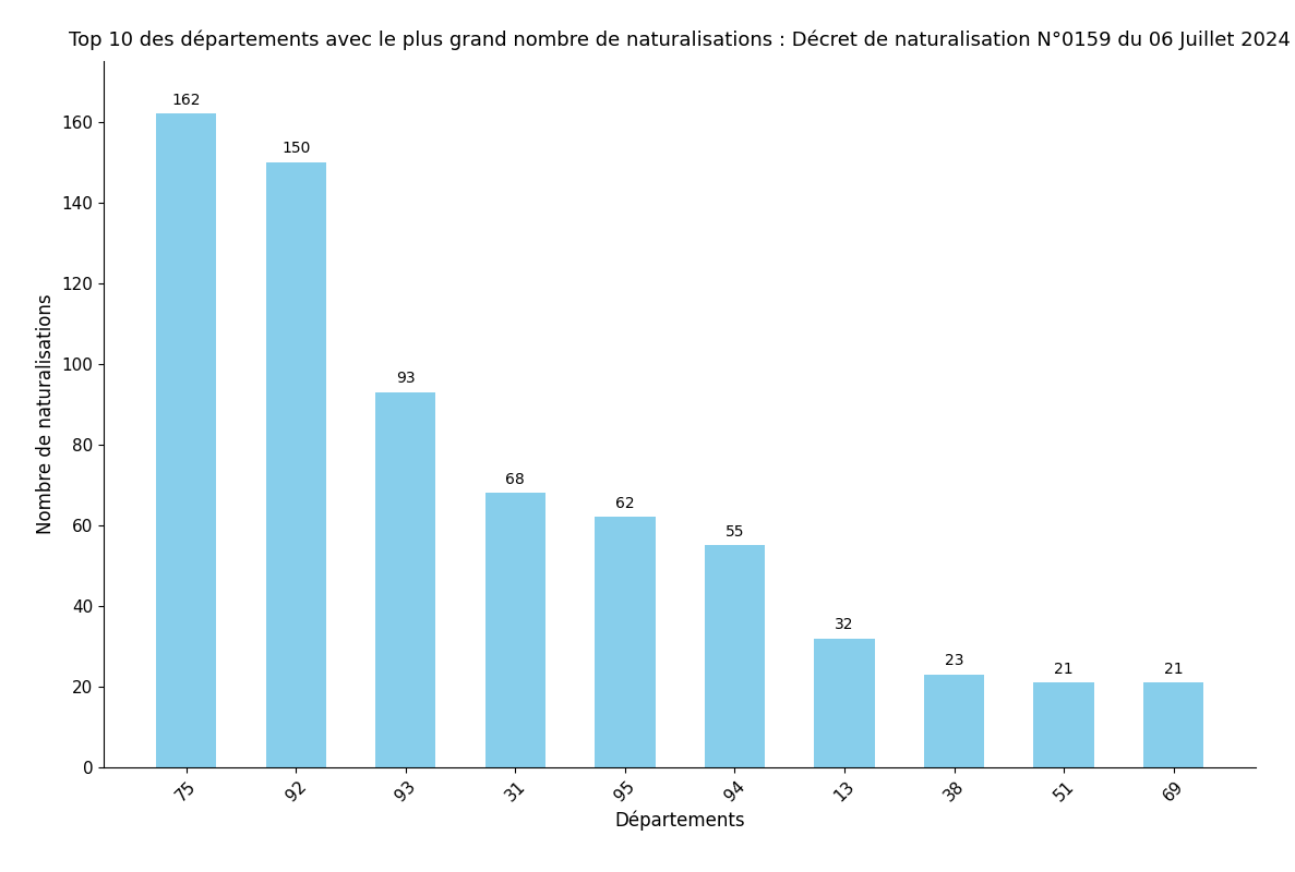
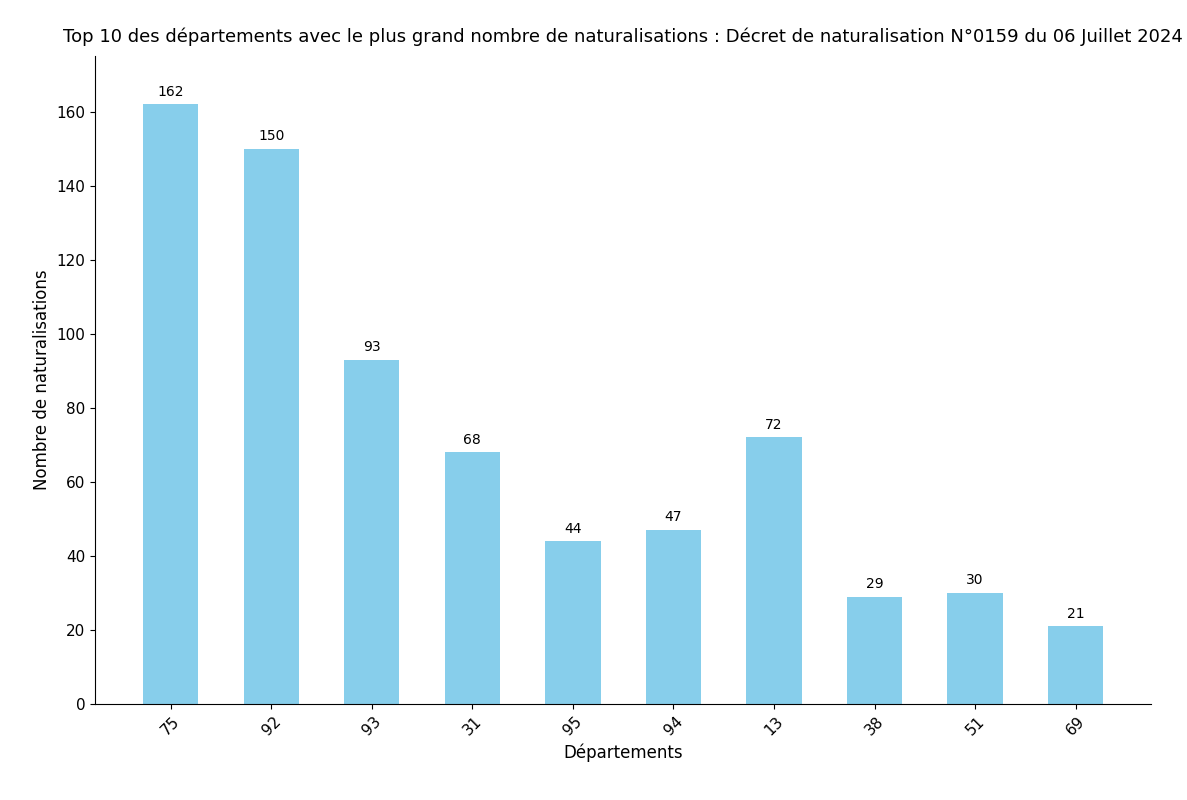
95: 62 -> 44
94: 55 -> 47
13: 32 -> 72
38: 23 -> 29
51: 21 -> 30
